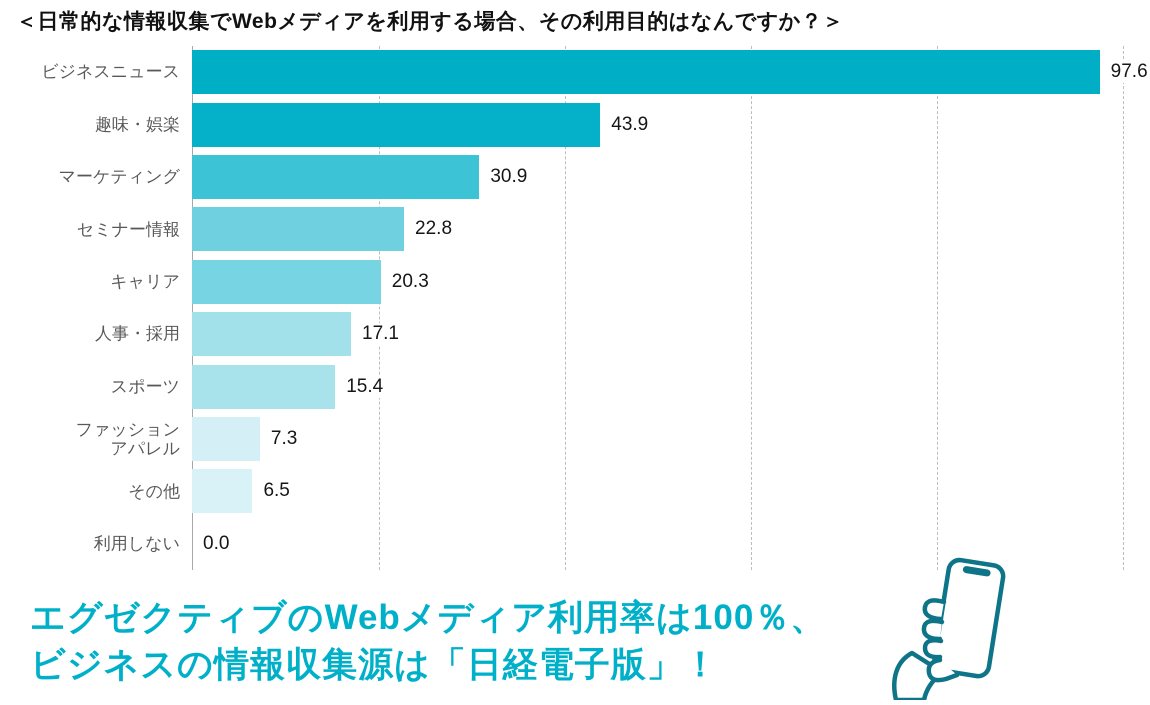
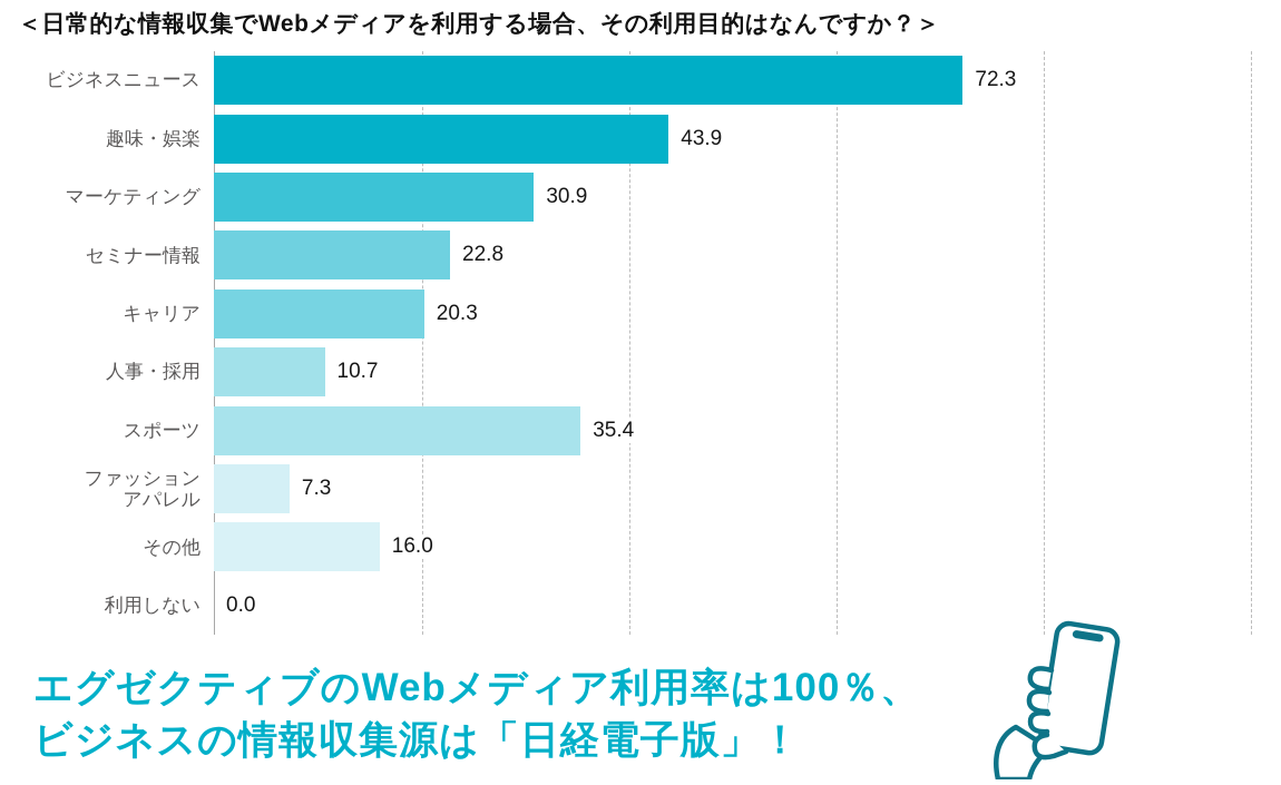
ビジネスニュース: 97.6 -> 72.3
人事・採用: 17.1 -> 10.7
スポーツ: 15.4 -> 35.4
その他: 6.5 -> 16.0
